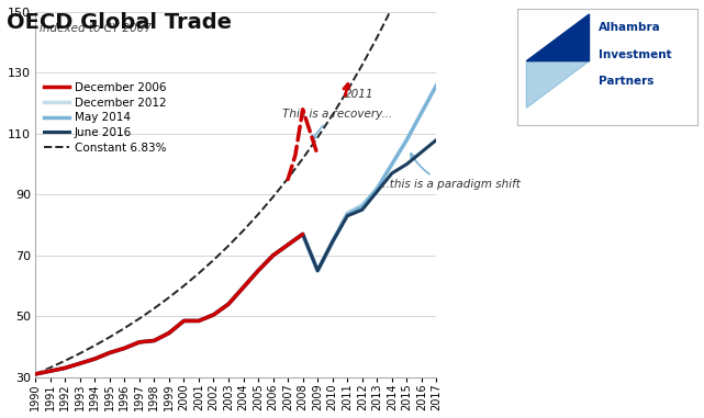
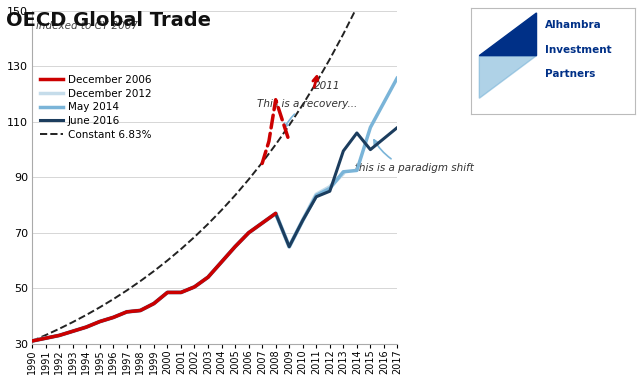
June 2016/2013: 91.0 -> 99.5
June 2016/2014: 97.0 -> 106.0
May 2014/2014: 100.0 -> 92.5
